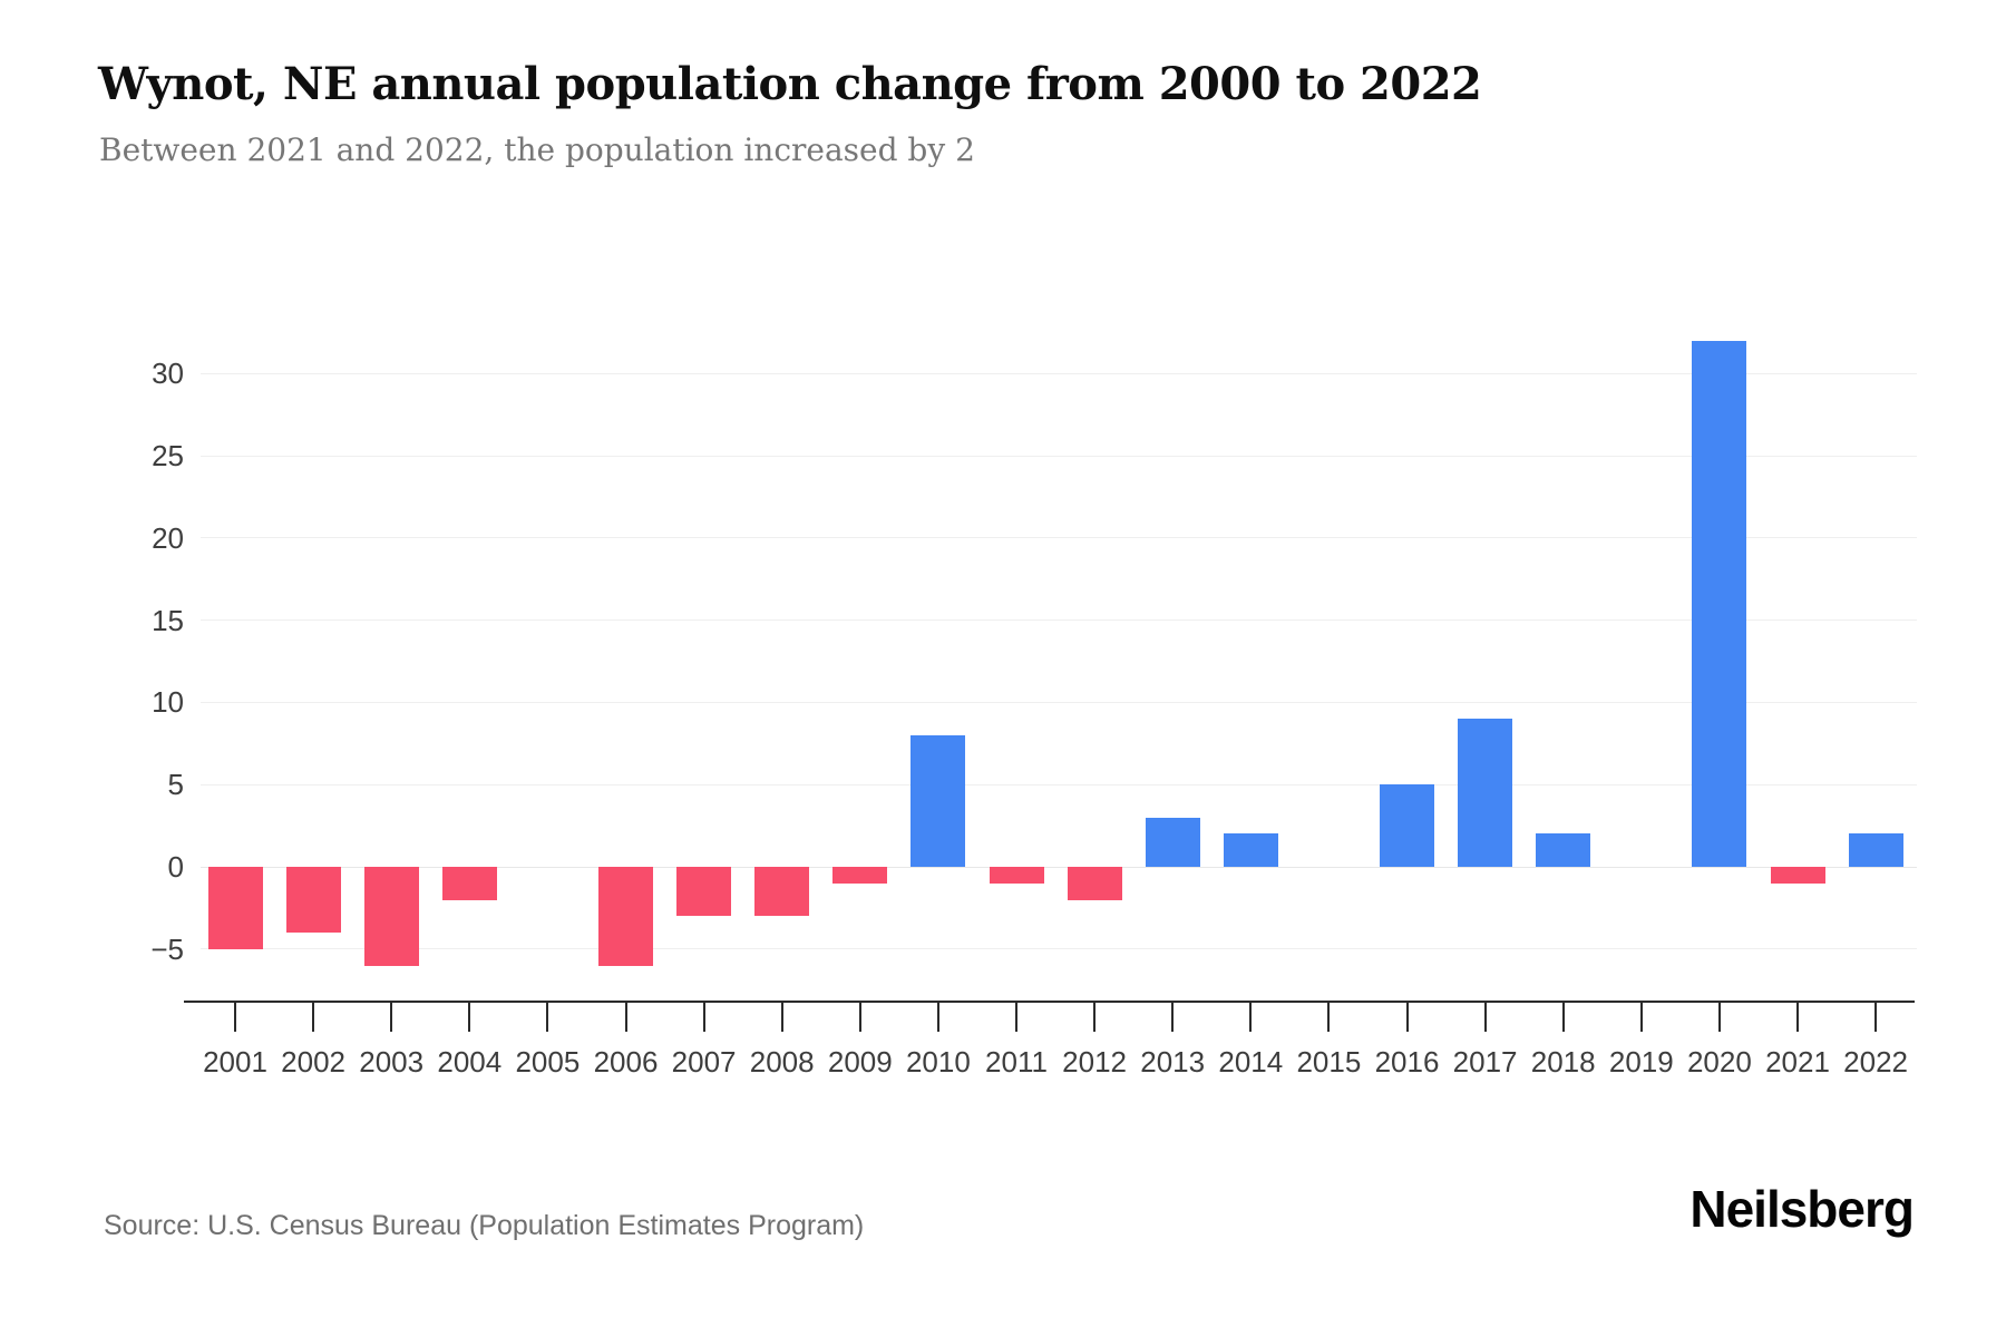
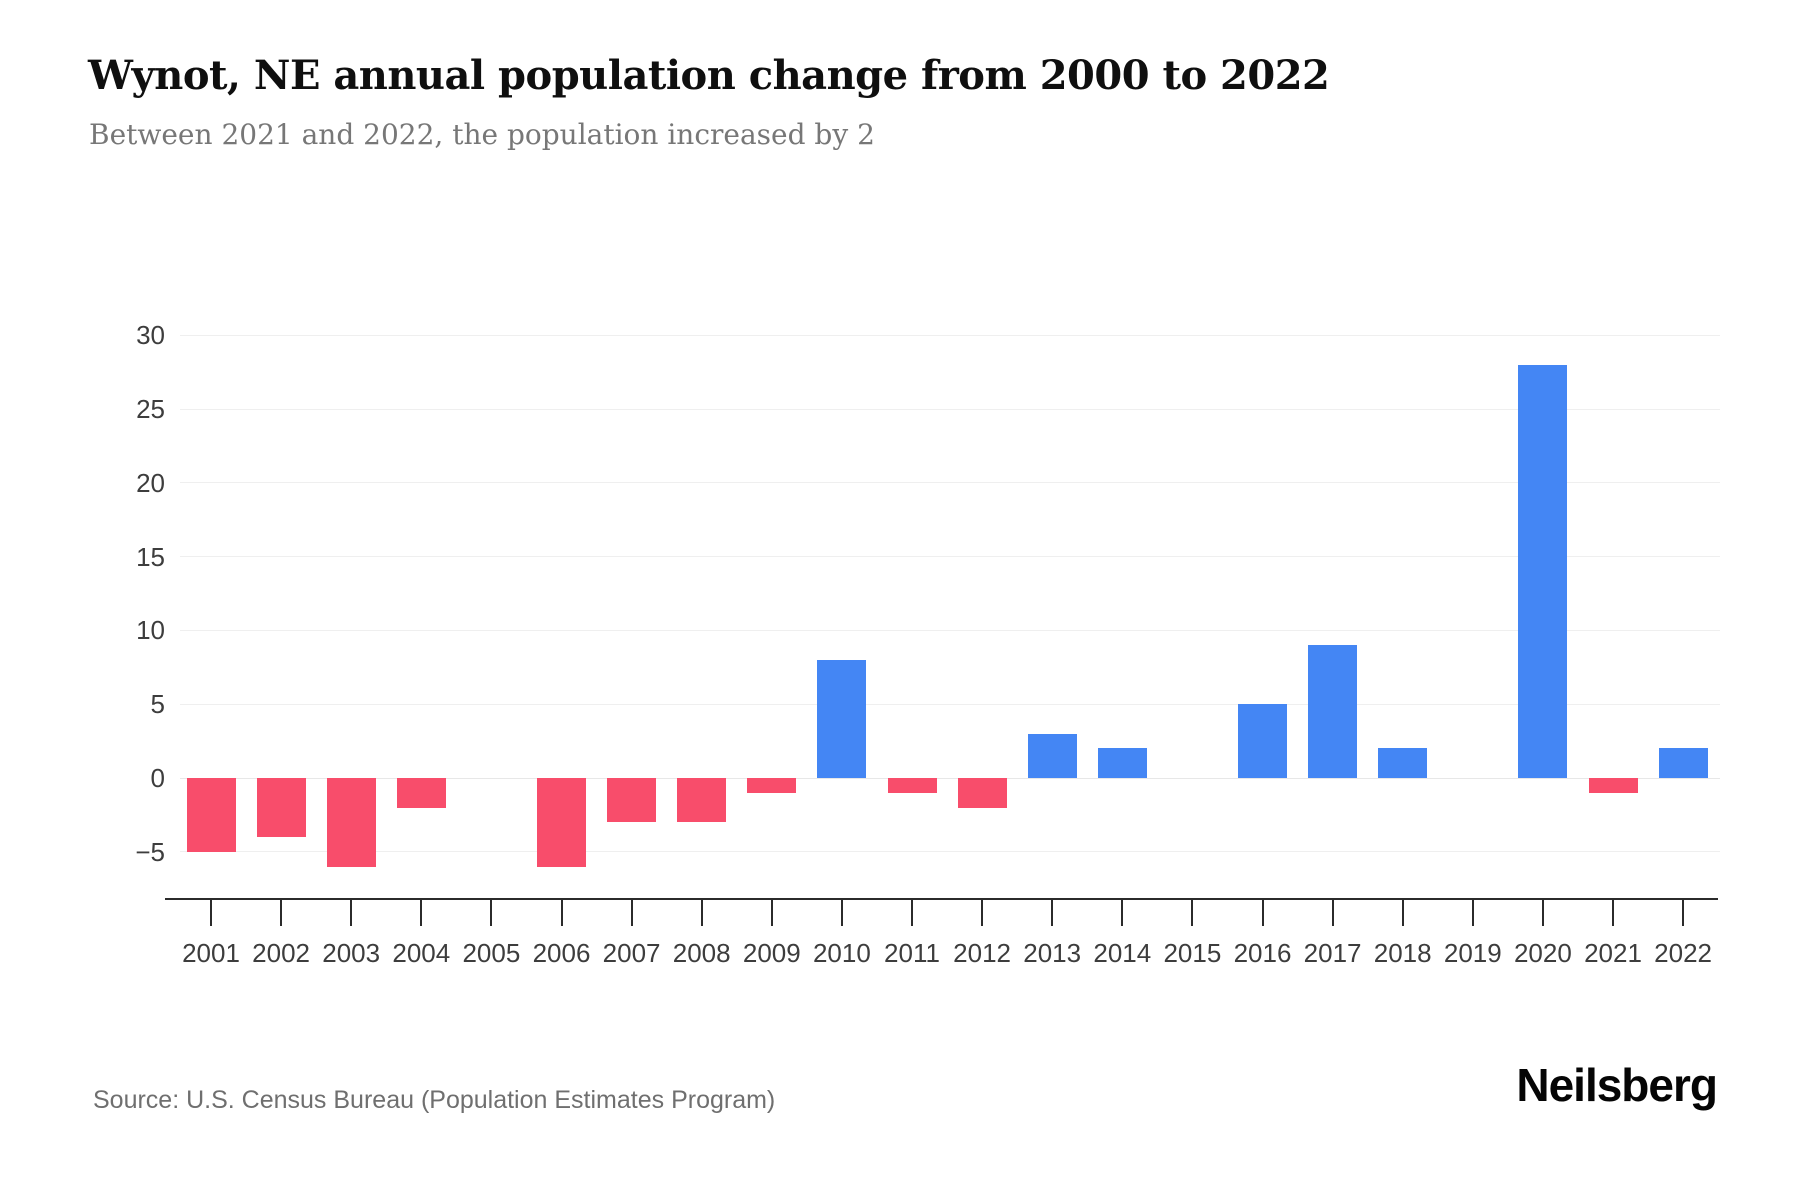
2020: 32 -> 28
